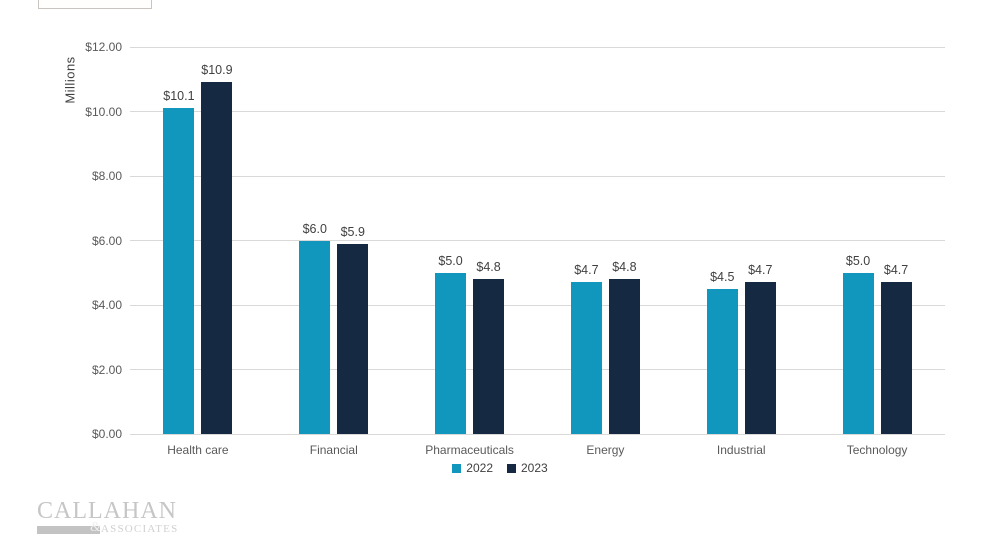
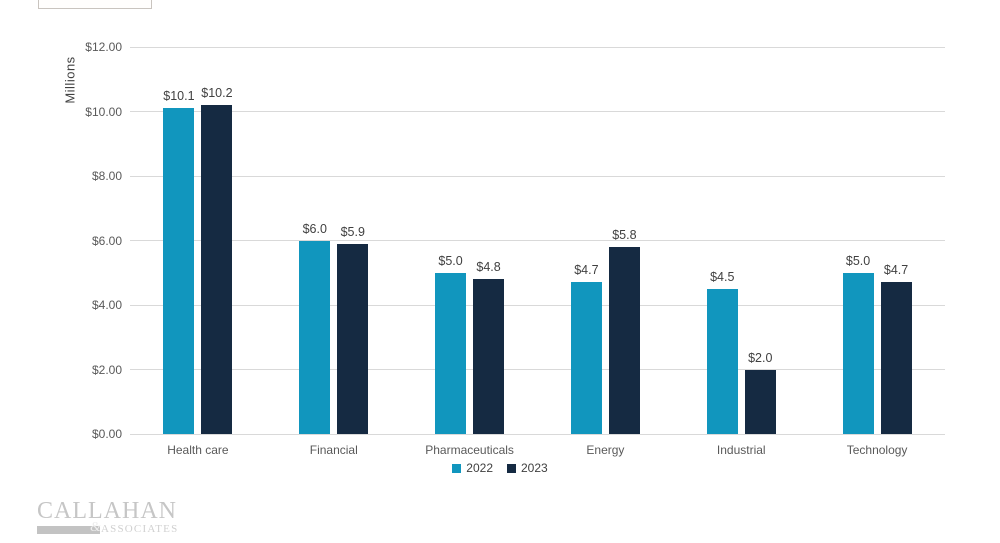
2023/Health care: $10.9 -> $10.2
2023/Energy: $4.8 -> $5.8
2023/Industrial: $4.7 -> $2.0
